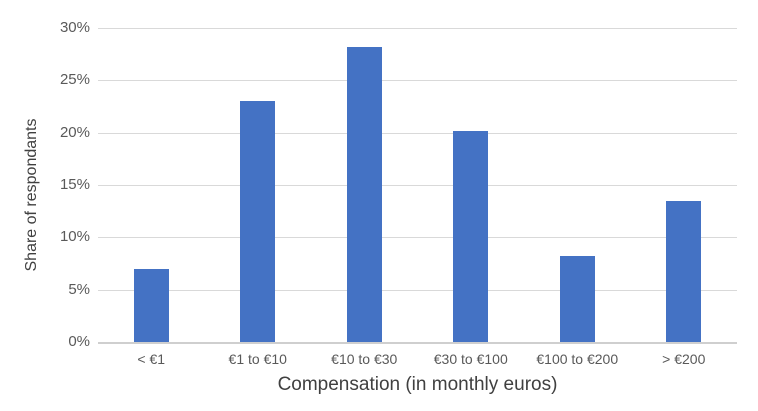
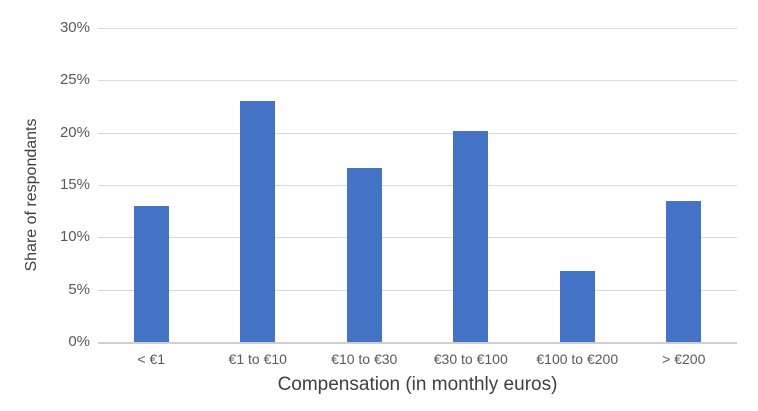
< €1: 7.0% -> 13.0%
€10 to €30: 28.2% -> 16.6%
€100 to €200: 8.2% -> 6.8%
